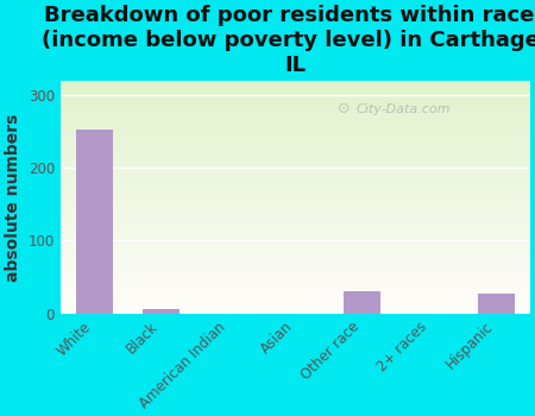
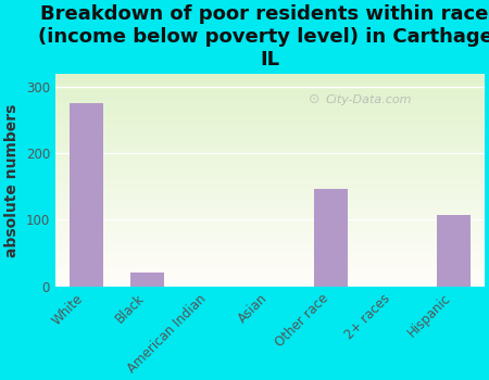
White: 253 -> 276
Black: 5 -> 20
Other race: 30 -> 146
Hispanic: 27 -> 108
